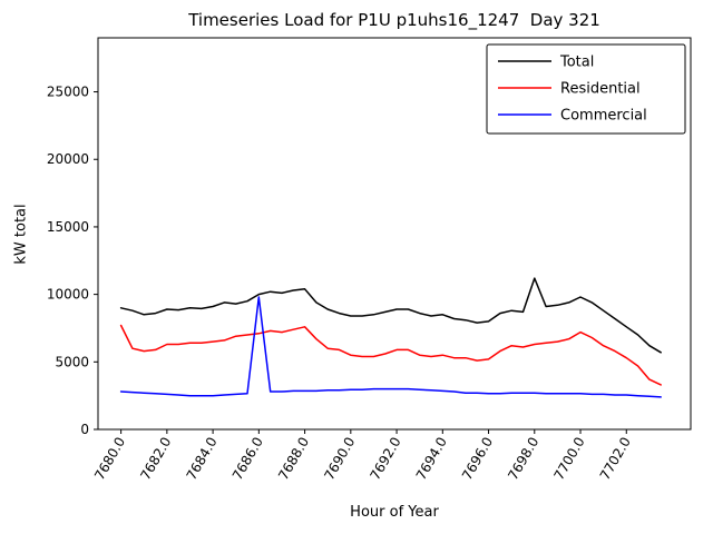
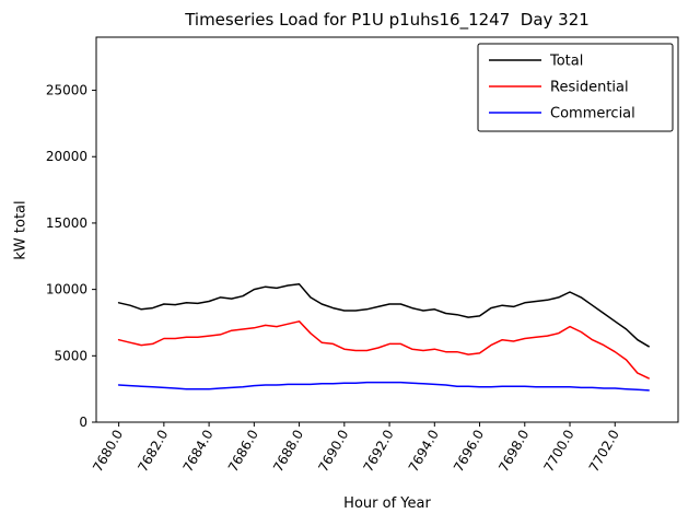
Residential/7680.0: 7700 -> 6200
Commercial/7686.0: 9800 -> 2800
Total/7698.0: 11200 -> 9000
